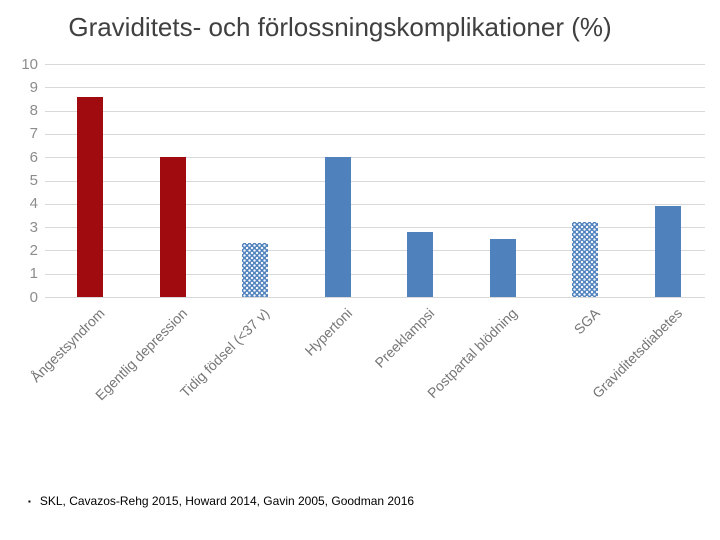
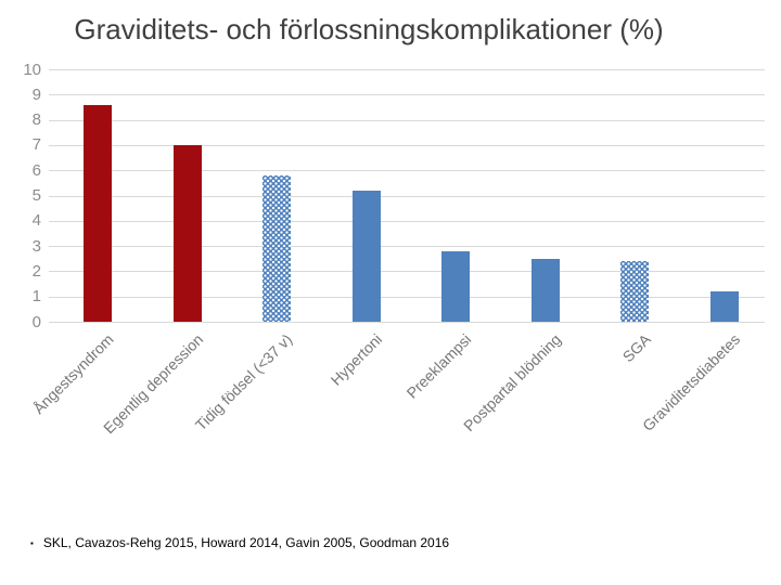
Egentlig depression: 6.0 -> 7.0
Tidig födsel (<37 v): 2.3 -> 5.8
Hypertoni: 6.0 -> 5.2
SGA: 3.2 -> 2.4
Graviditetsdiabetes: 3.9 -> 1.2
